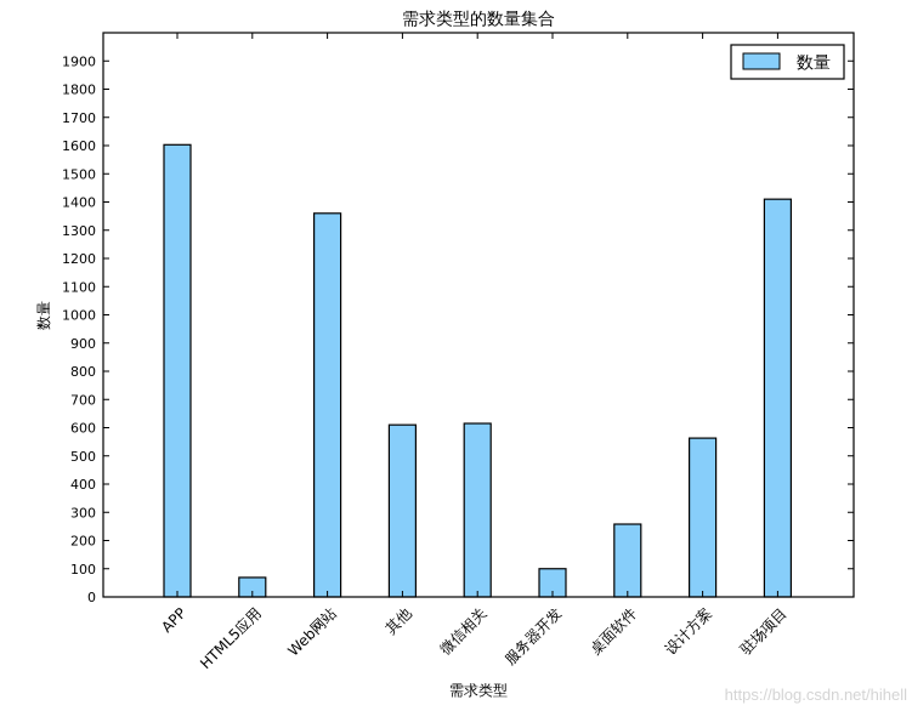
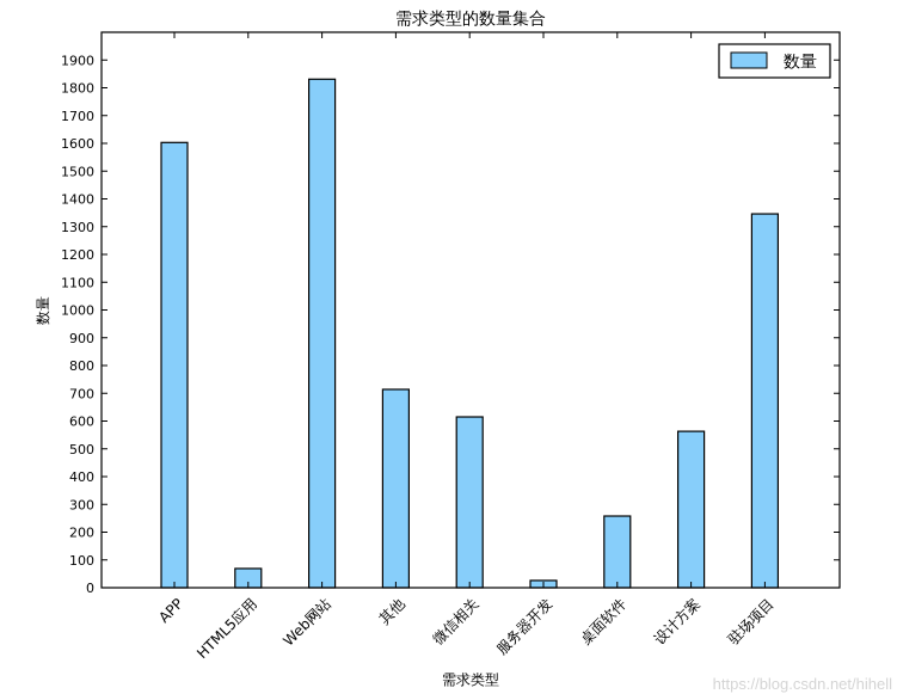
Web网站: 1360 -> 1830
其他: 610 -> 710
服务器开发: 100 -> 30
驻场项目: 1410 -> 1350
